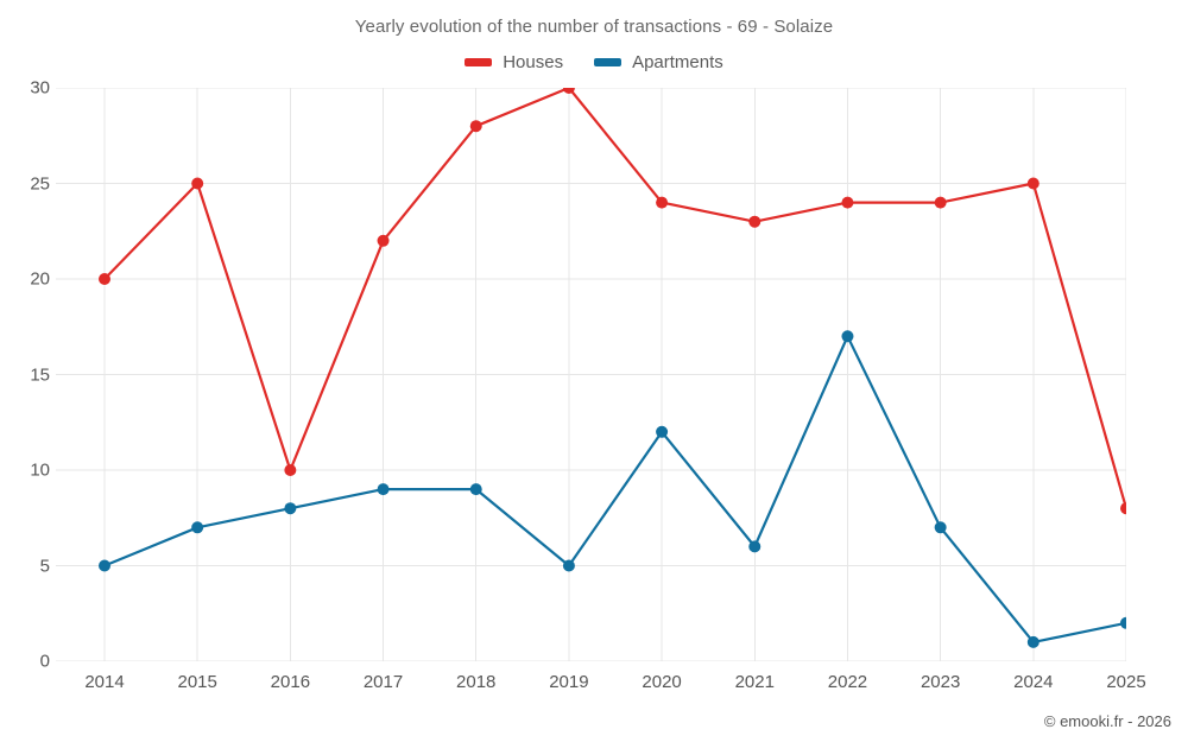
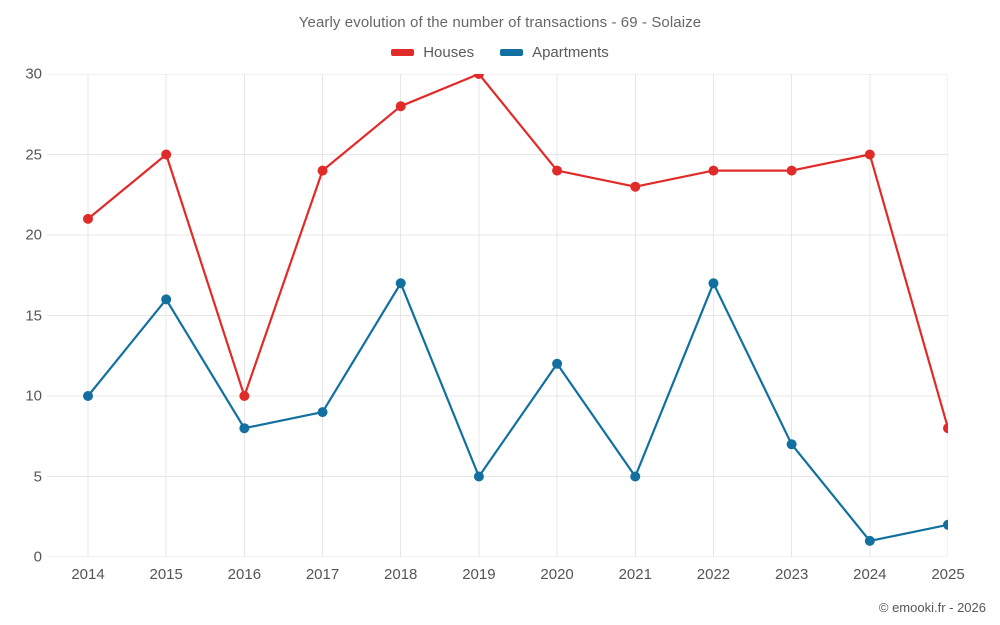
Houses/2014: 20 -> 21
Apartments/2014: 5 -> 10
Apartments/2015: 7 -> 16
Houses/2017: 22 -> 24
Apartments/2018: 9 -> 17
Apartments/2021: 6 -> 5
